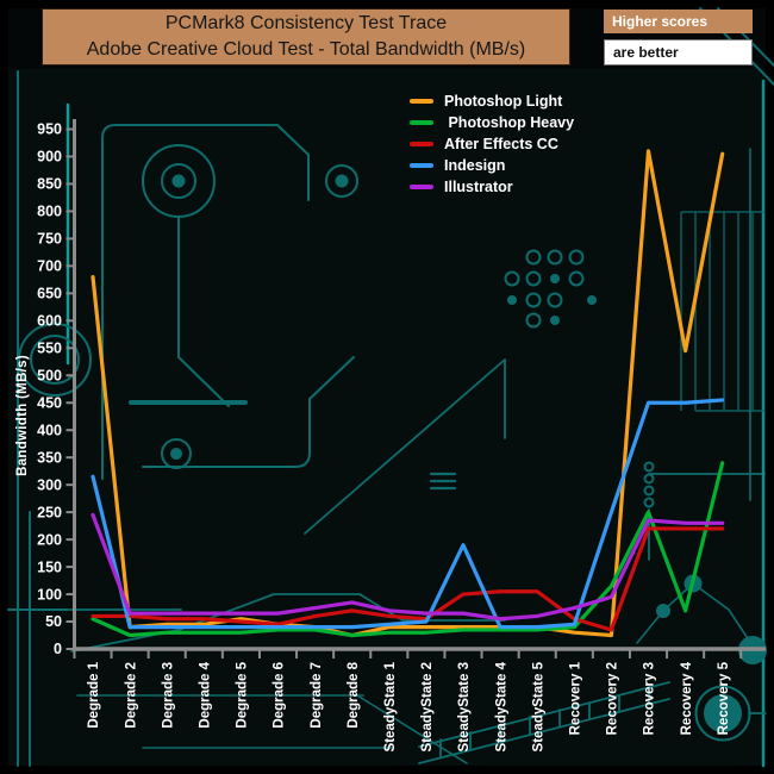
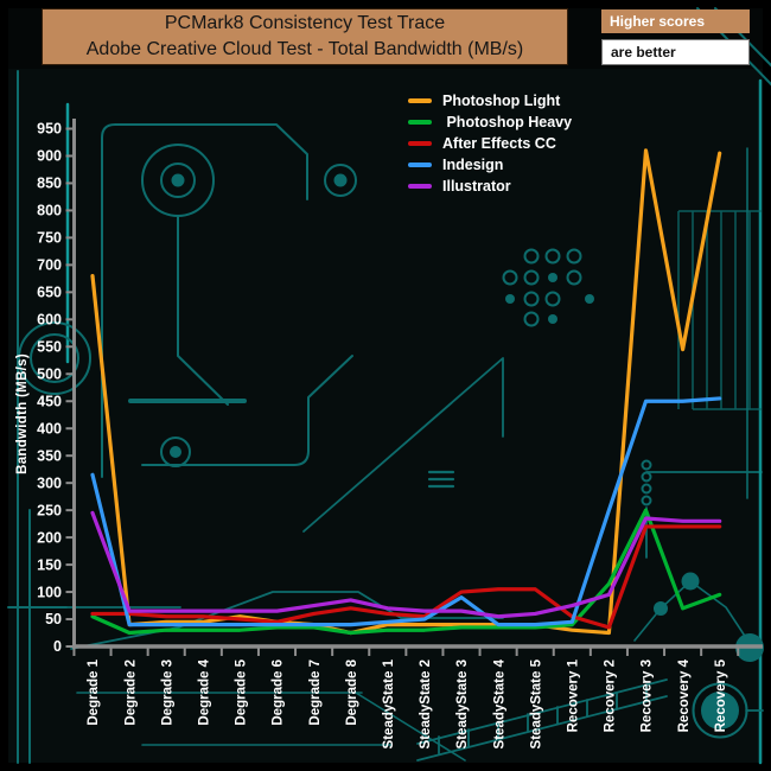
Indesign/SteadyState 3: 190 -> 90
Photoshop Heavy/Recovery 5: 340 -> 100
